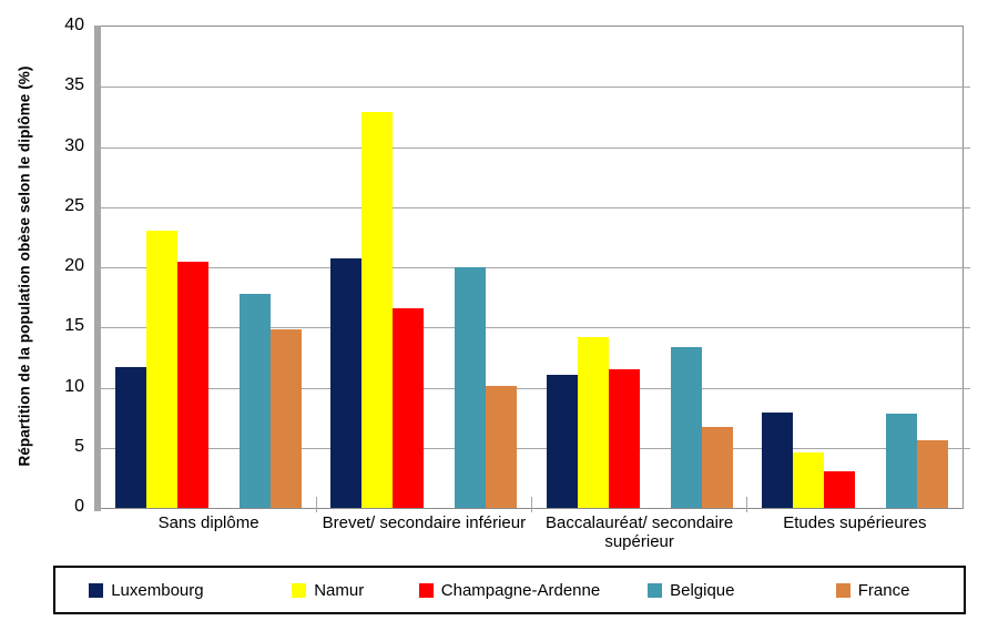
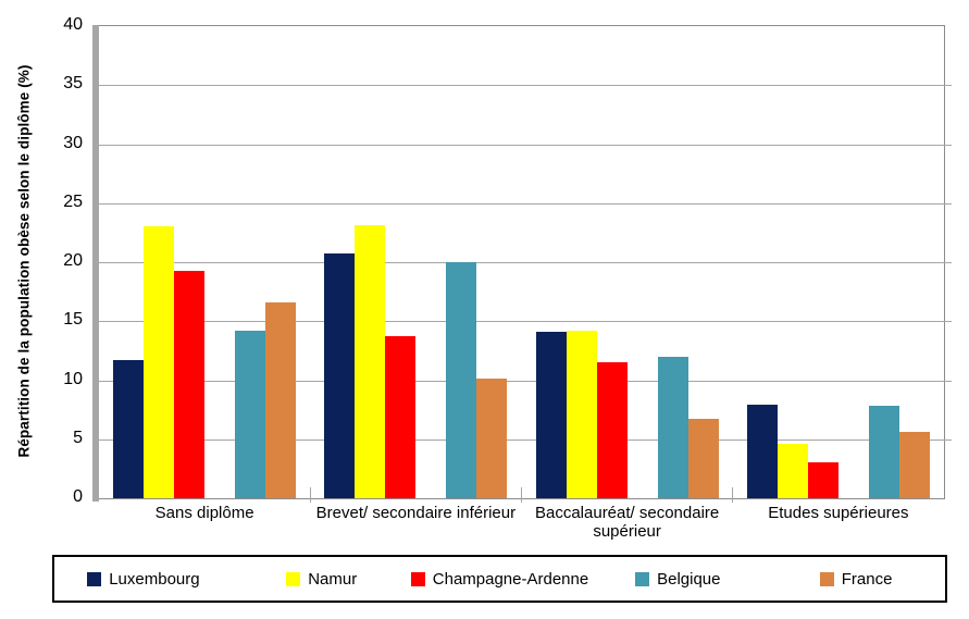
Champagne-Ardenne/Sans diplôme: 20.5 -> 19.3
Belgique/Sans diplôme: 17.8 -> 14.2
France/Sans diplôme: 14.8 -> 16.6
Namur/Brevet/ secondaire inférieur: 32.9 -> 23.1
Champagne-Ardenne/Brevet/ secondaire inférieur: 16.6 -> 13.7
Luxembourg/Baccalauréat/ secondaire supérieur: 11.1 -> 14.1
Belgique/Baccalauréat/ secondaire supérieur: 13.4 -> 12.0
